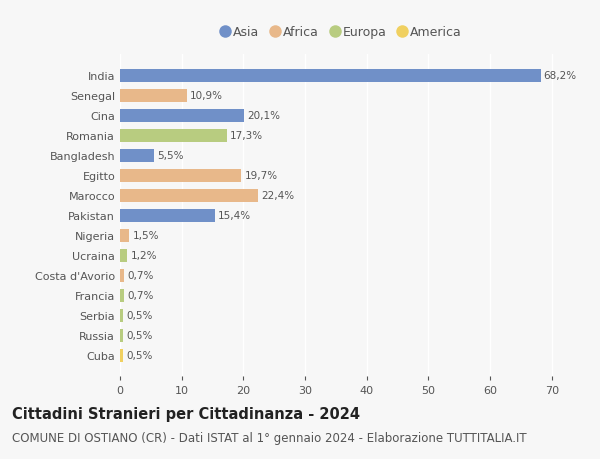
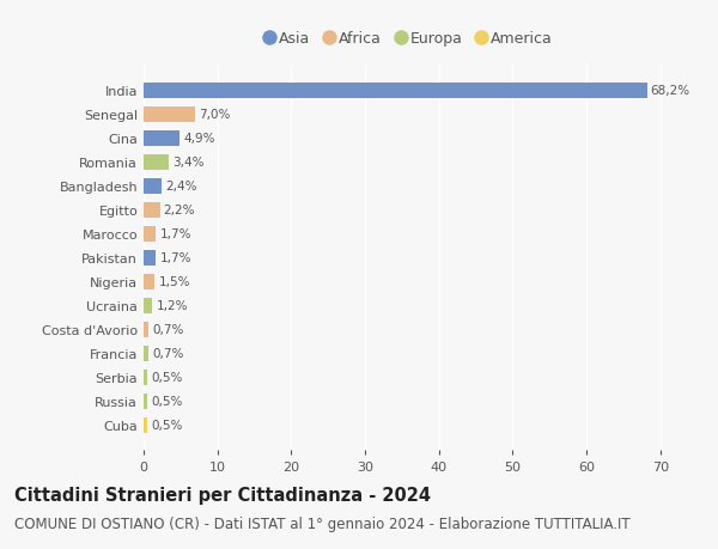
Senegal: 10,9% -> 7,0%
Cina: 20,1% -> 4,9%
Romania: 17,3% -> 3,4%
Bangladesh: 5,5% -> 2,4%
Egitto: 19,7% -> 2,2%
Marocco: 22,4% -> 1,7%
Pakistan: 15,4% -> 1,7%
